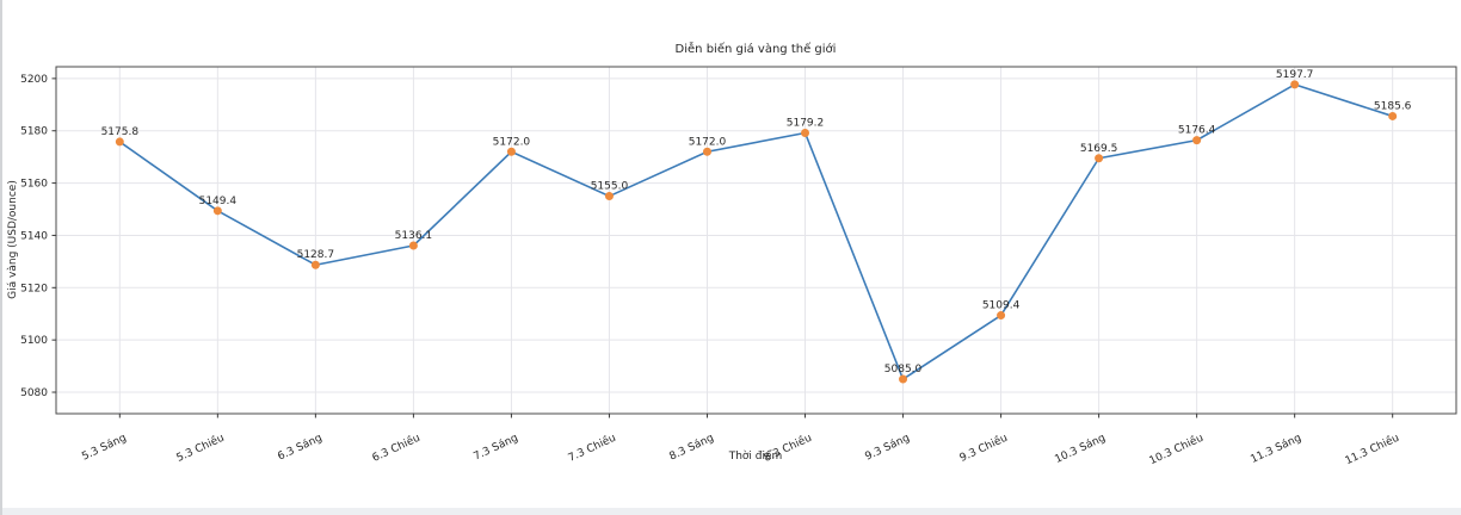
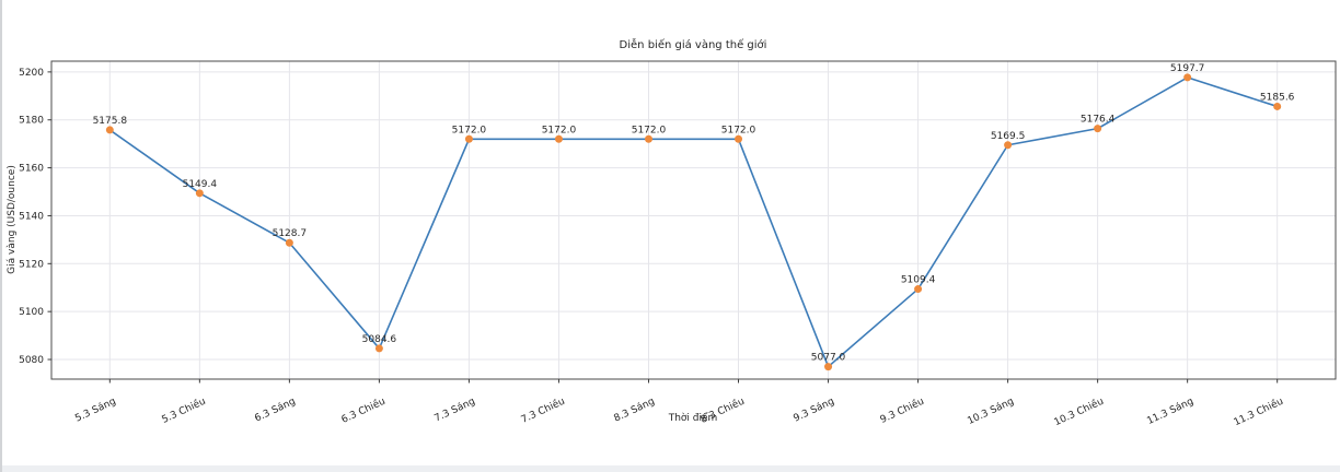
6.3 Chiều: 5136.1 -> 5084.6
7.3 Chiều: 5155.0 -> 5172.0
8.3 Chiều: 5179.2 -> 5172.0
9.3 Sáng: 5085.0 -> 5077.0
